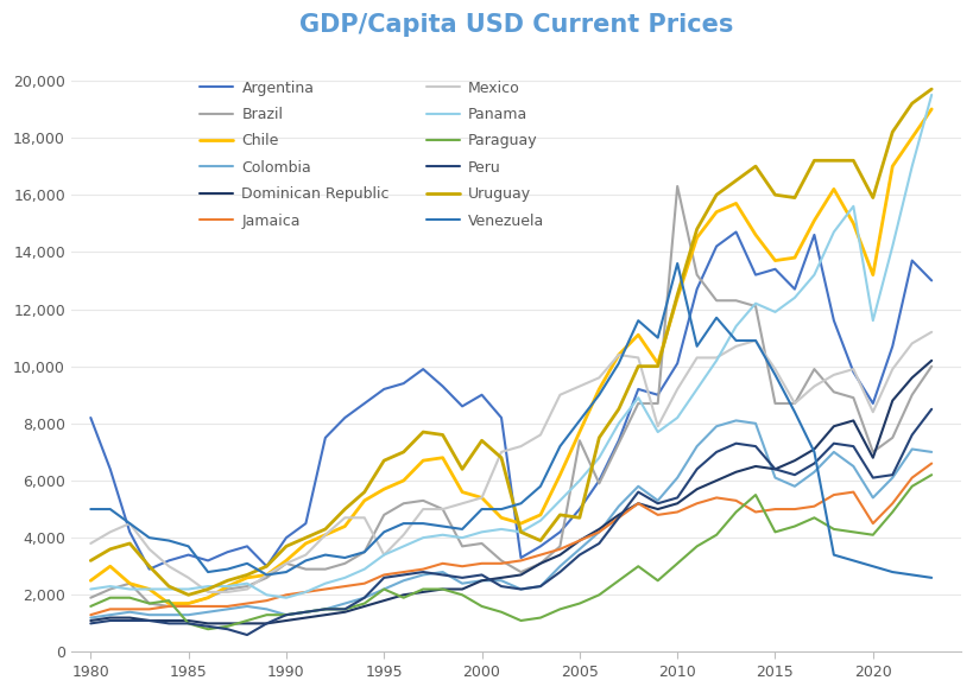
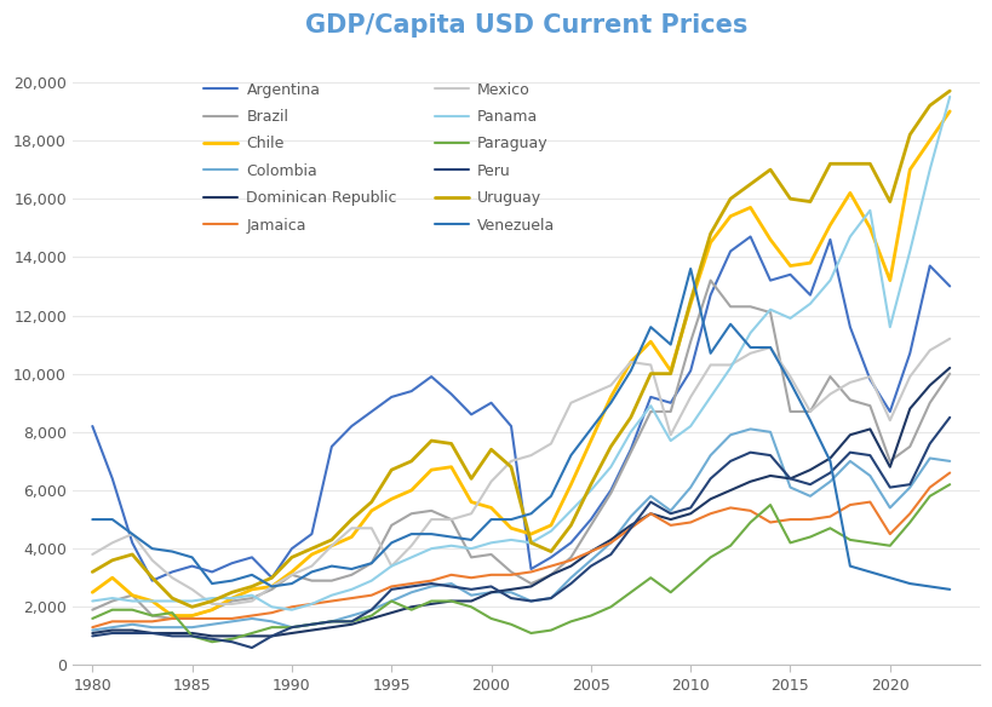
Mexico/2000: 5,400 -> 6,300
Brazil/2005: 7,400 -> 4,800
Uruguay/2005: 4,700 -> 6,200
Brazil/2010: 16,300 -> 11,100
